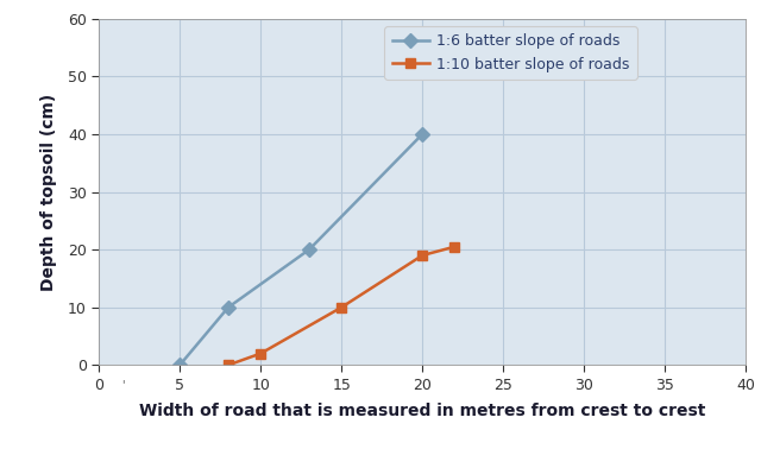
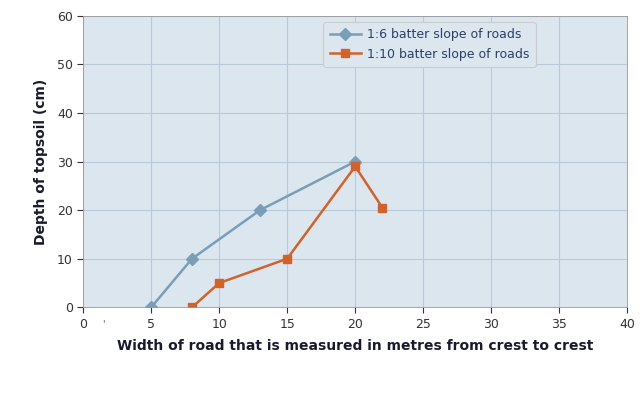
1:10 batter slope of roads/10: 2.0 -> 5.0
1:6 batter slope of roads/20: 40 -> 30
1:10 batter slope of roads/20: 19.0 -> 29.0
